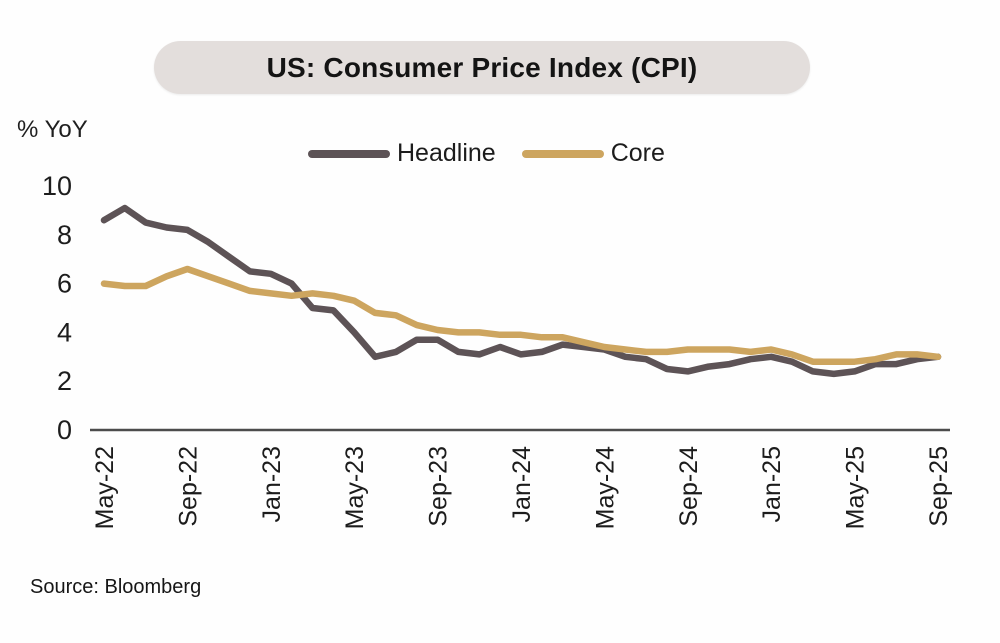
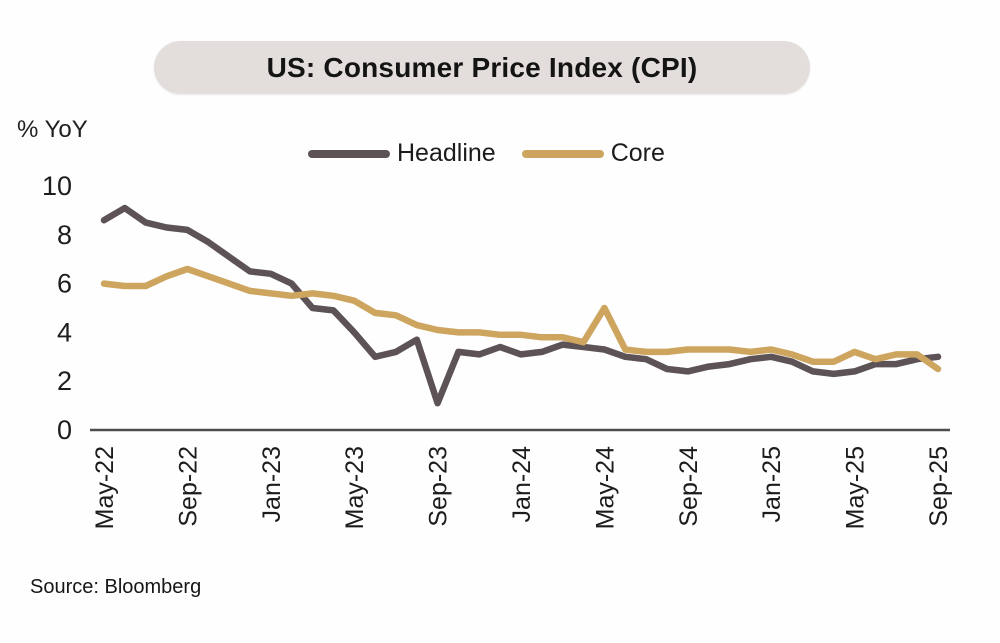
Headline/Sep-23: 3.7 -> 1.1
Core/May-24: 3.4 -> 5.0
Core/May-25: 2.8 -> 3.2
Core/Sep-25: 3.0 -> 2.5
